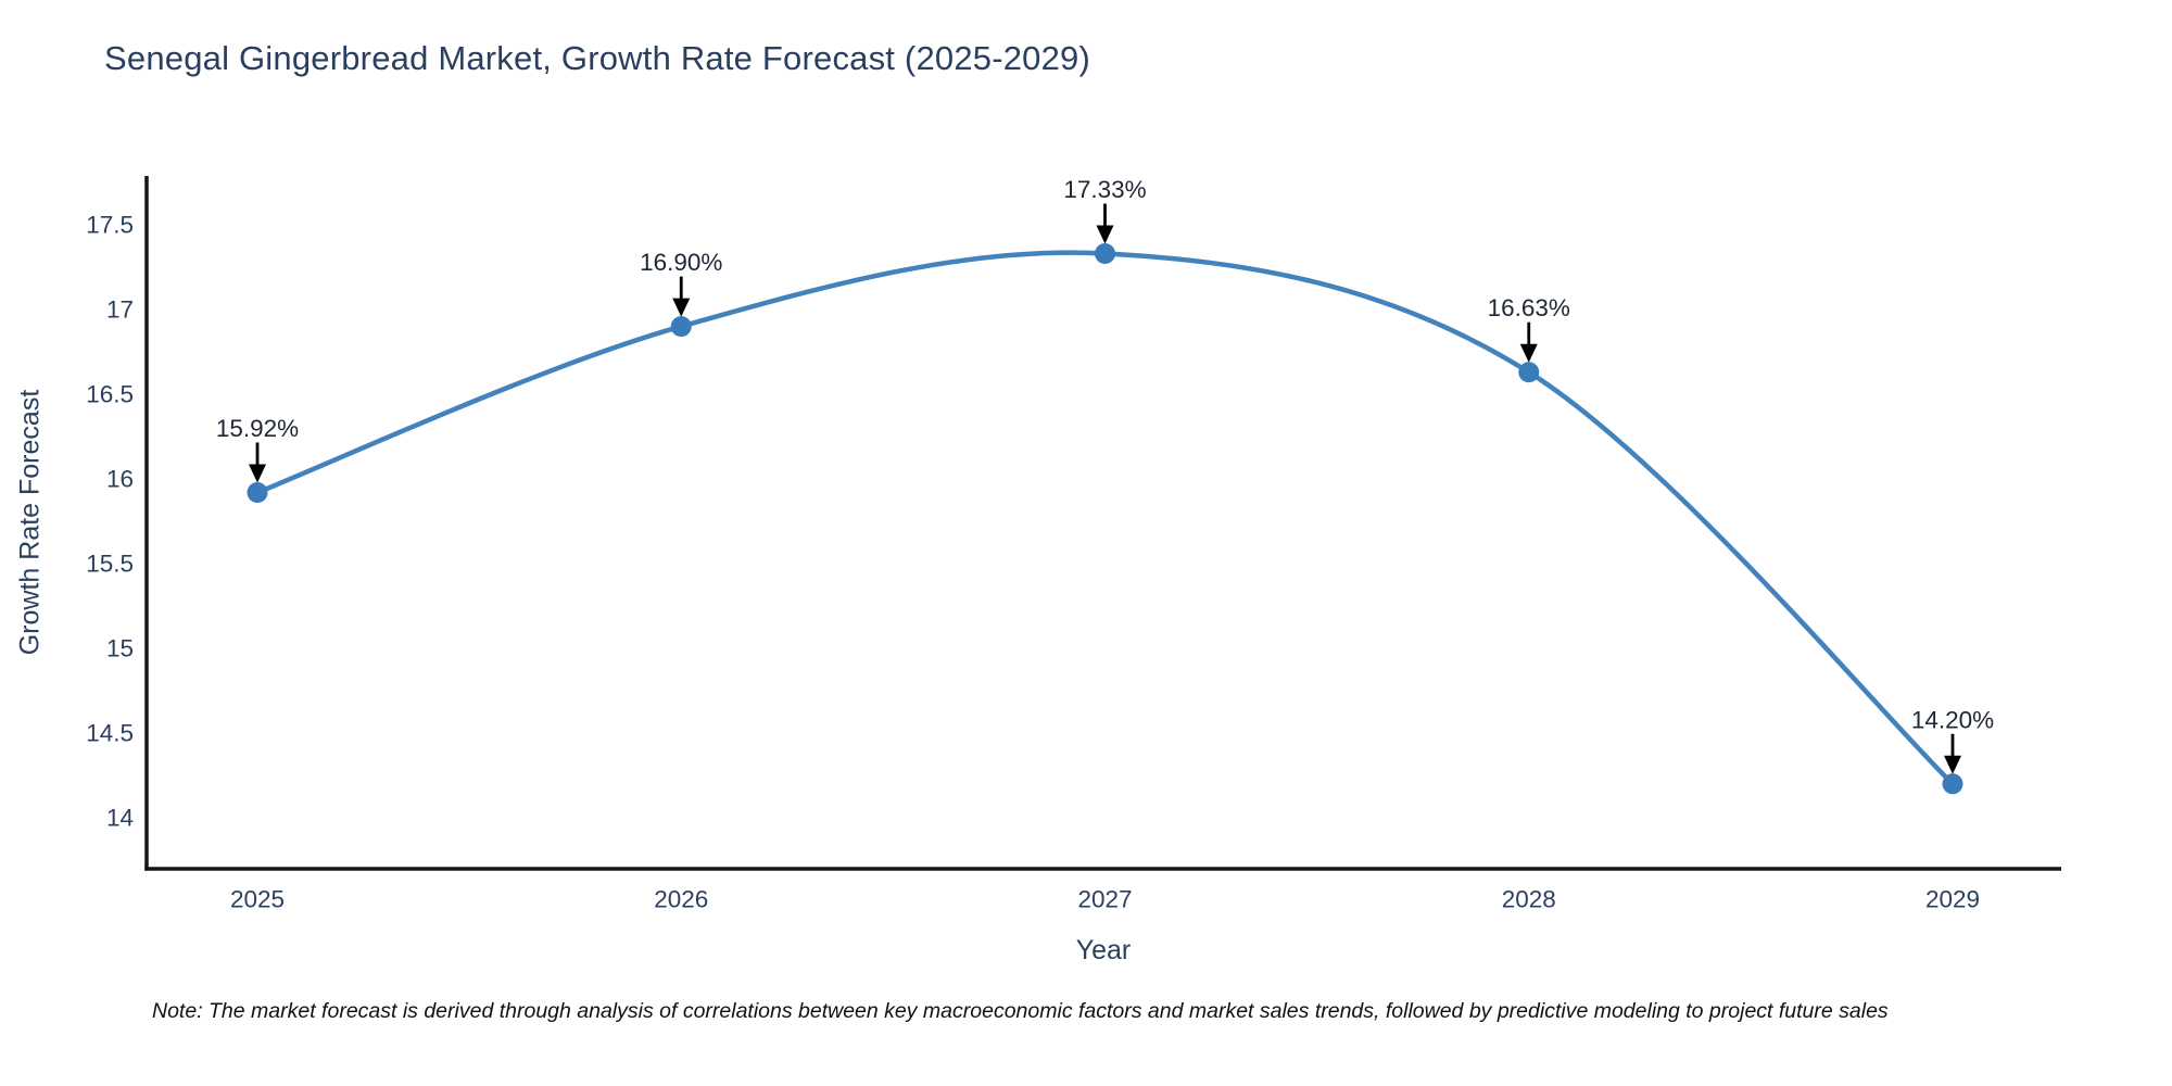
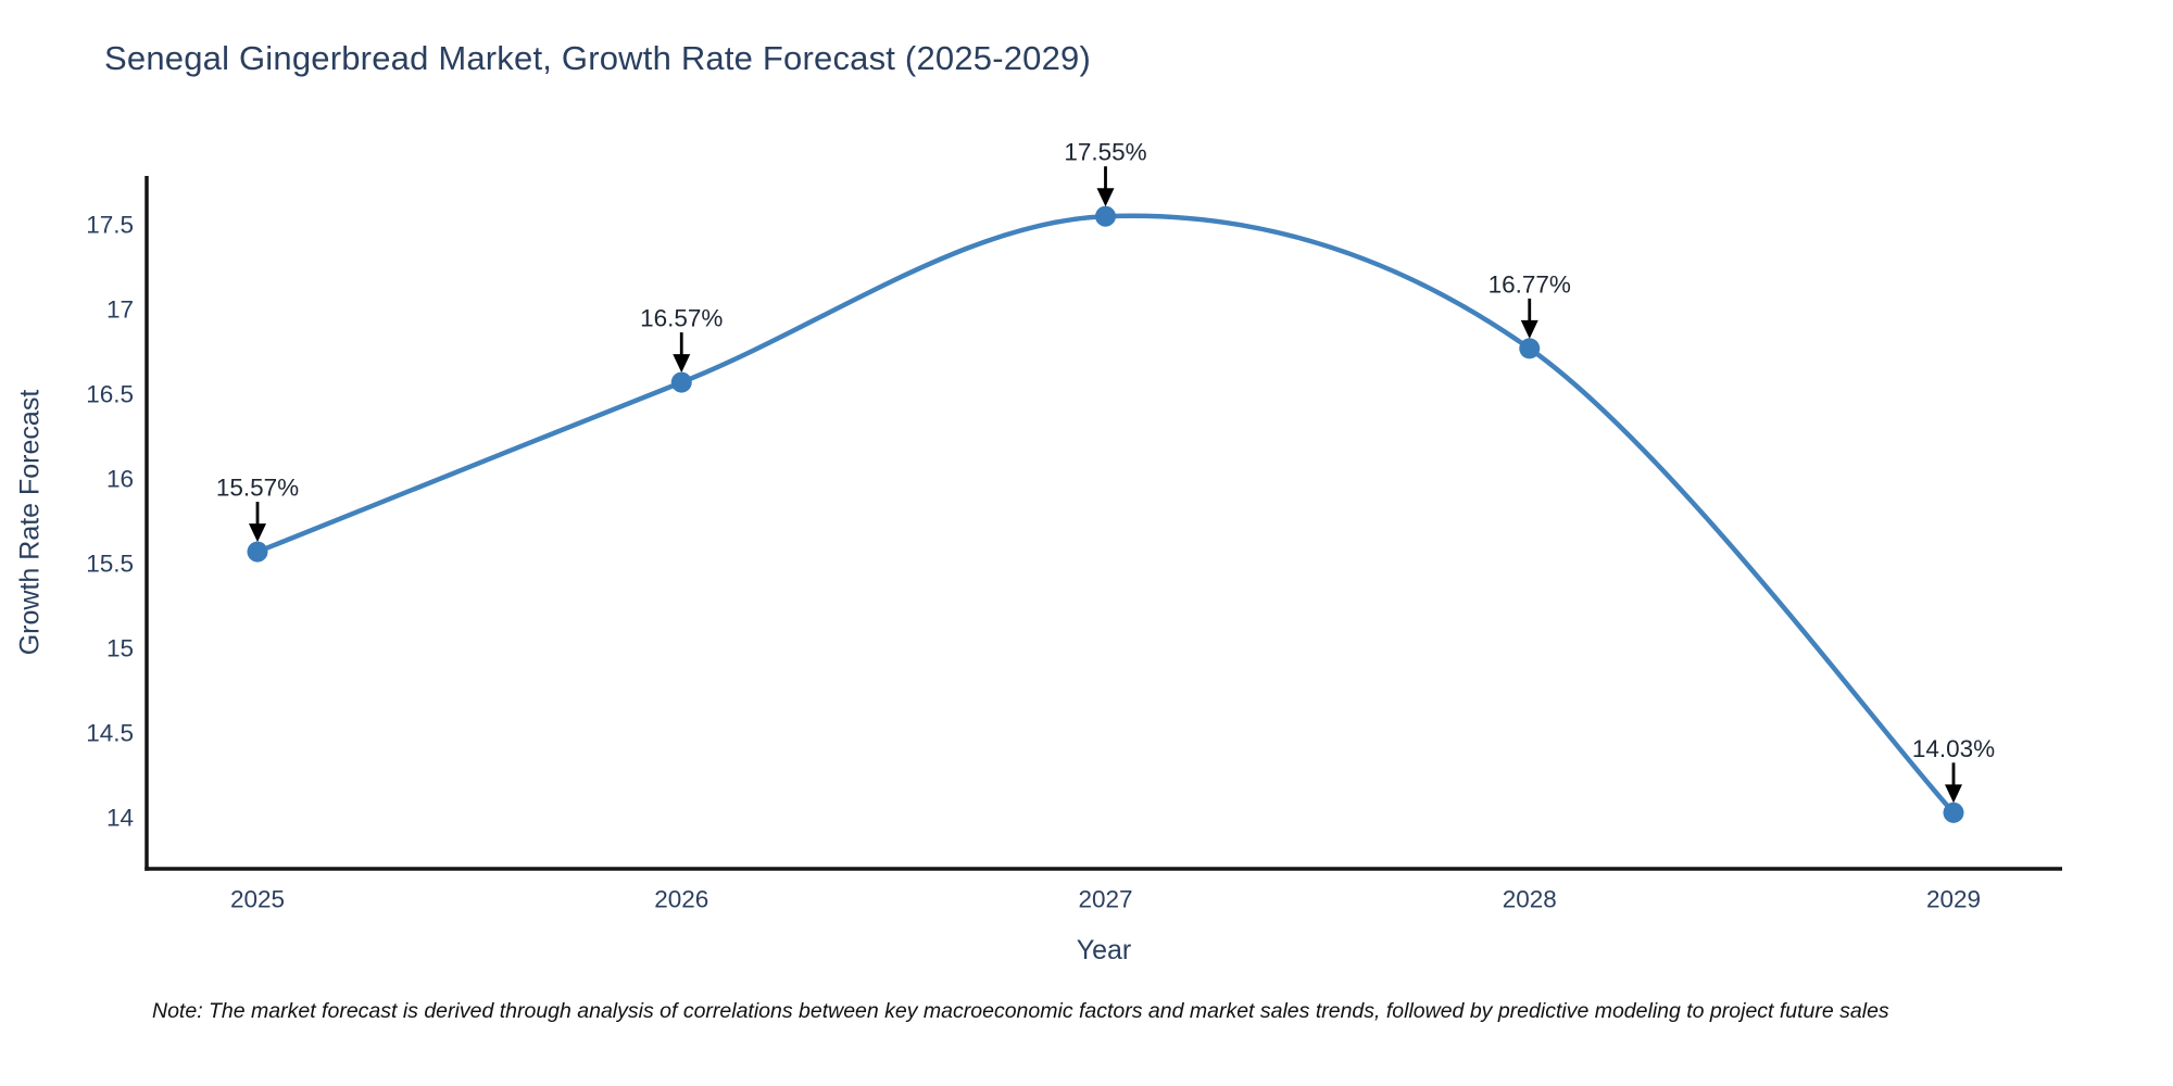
2025: 15.92% -> 15.57%
2026: 16.90% -> 16.57%
2027: 17.33% -> 17.55%
2028: 16.63% -> 16.77%
2029: 14.20% -> 14.03%
